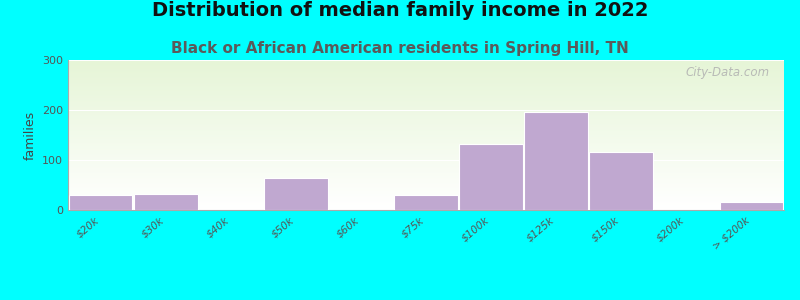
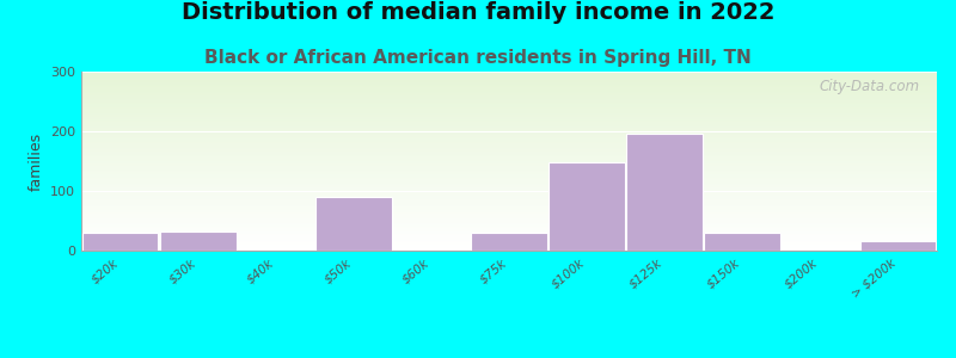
$50k: 65 -> 90
$100k: 133 -> 148
$150k: 116 -> 30
